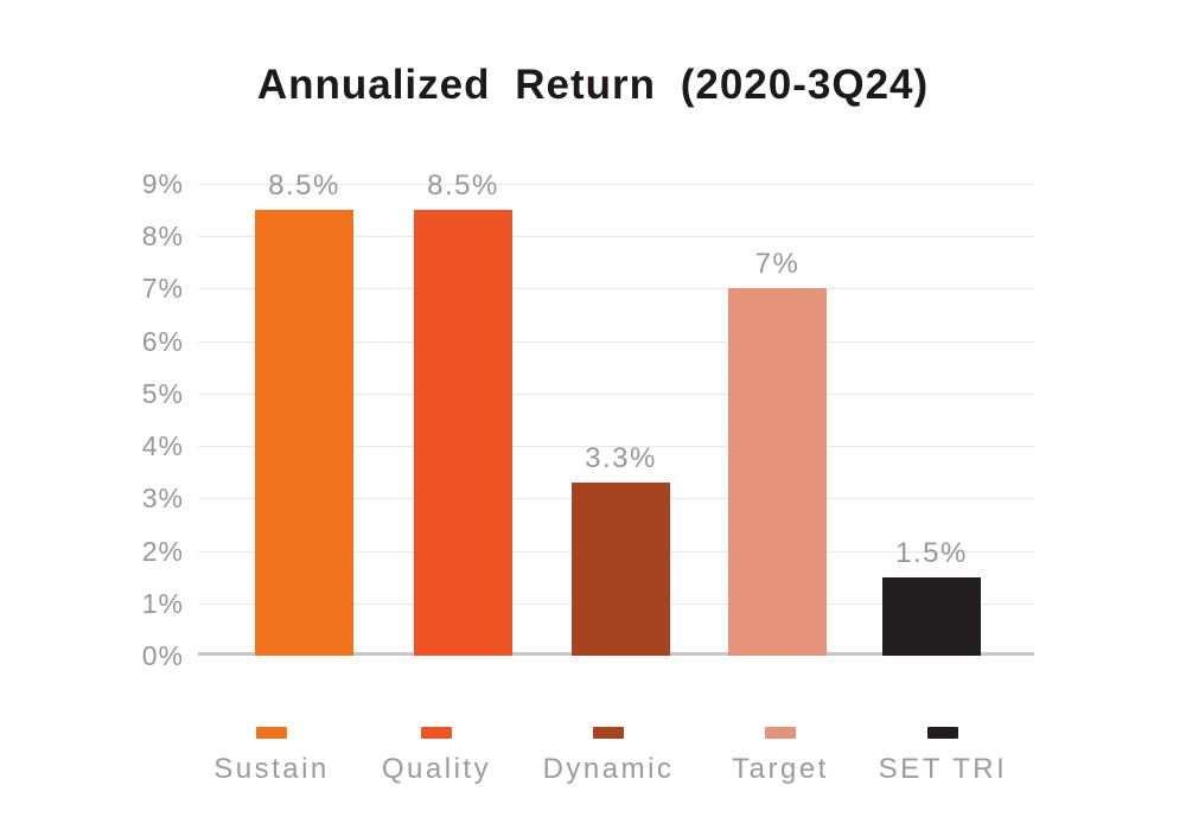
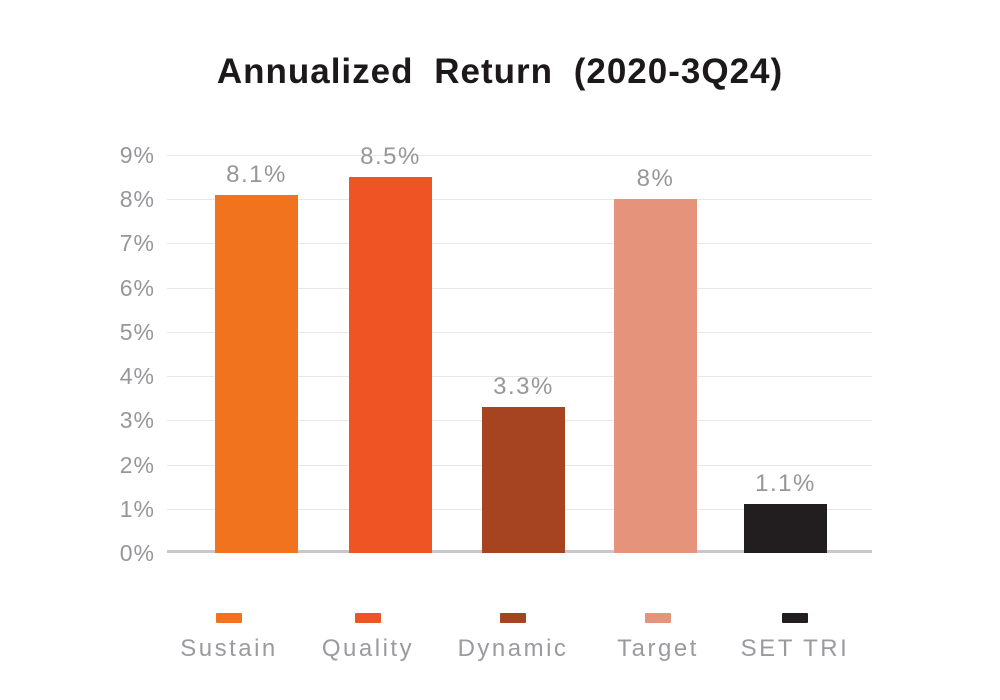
Sustain: 8.5% -> 8.1%
Target: 7% -> 8%
SET TRI: 1.5% -> 1.1%
